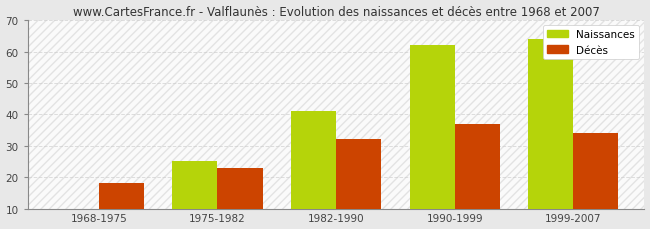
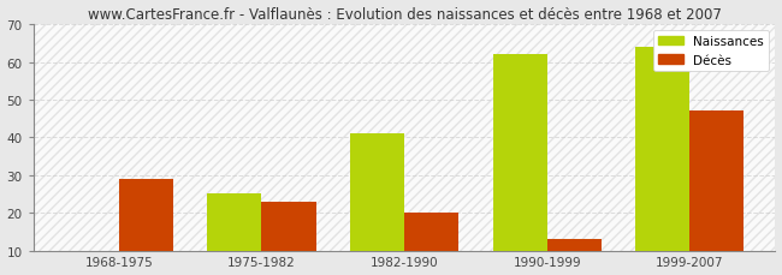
Décès/1968-1975: 18 -> 29
Décès/1982-1990: 32 -> 20
Décès/1990-1999: 37 -> 13
Décès/1999-2007: 34 -> 47
